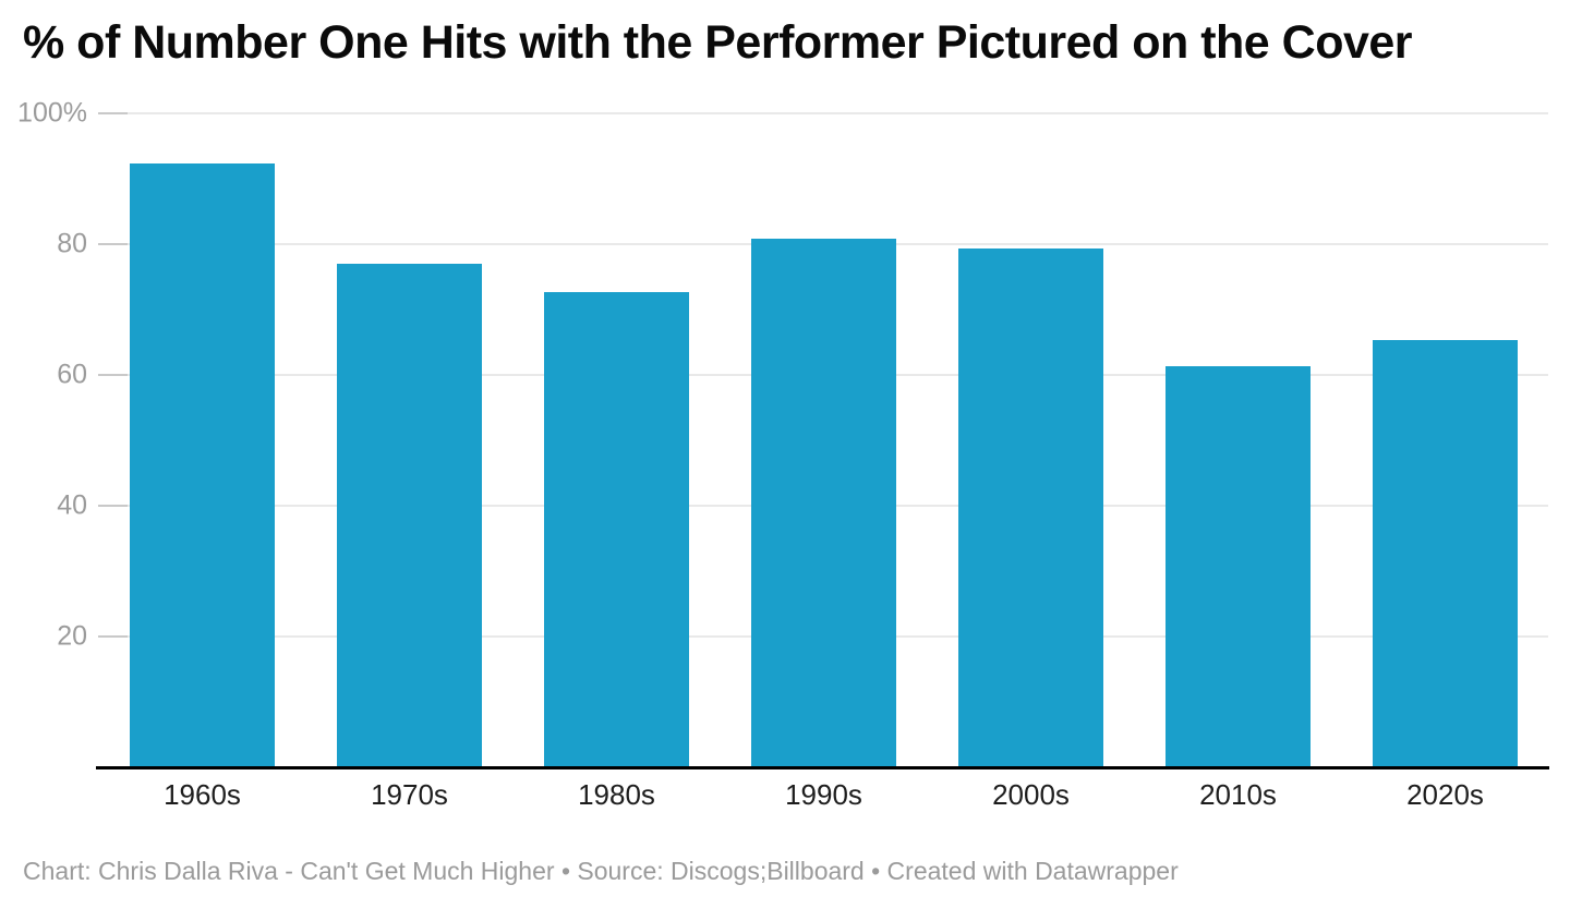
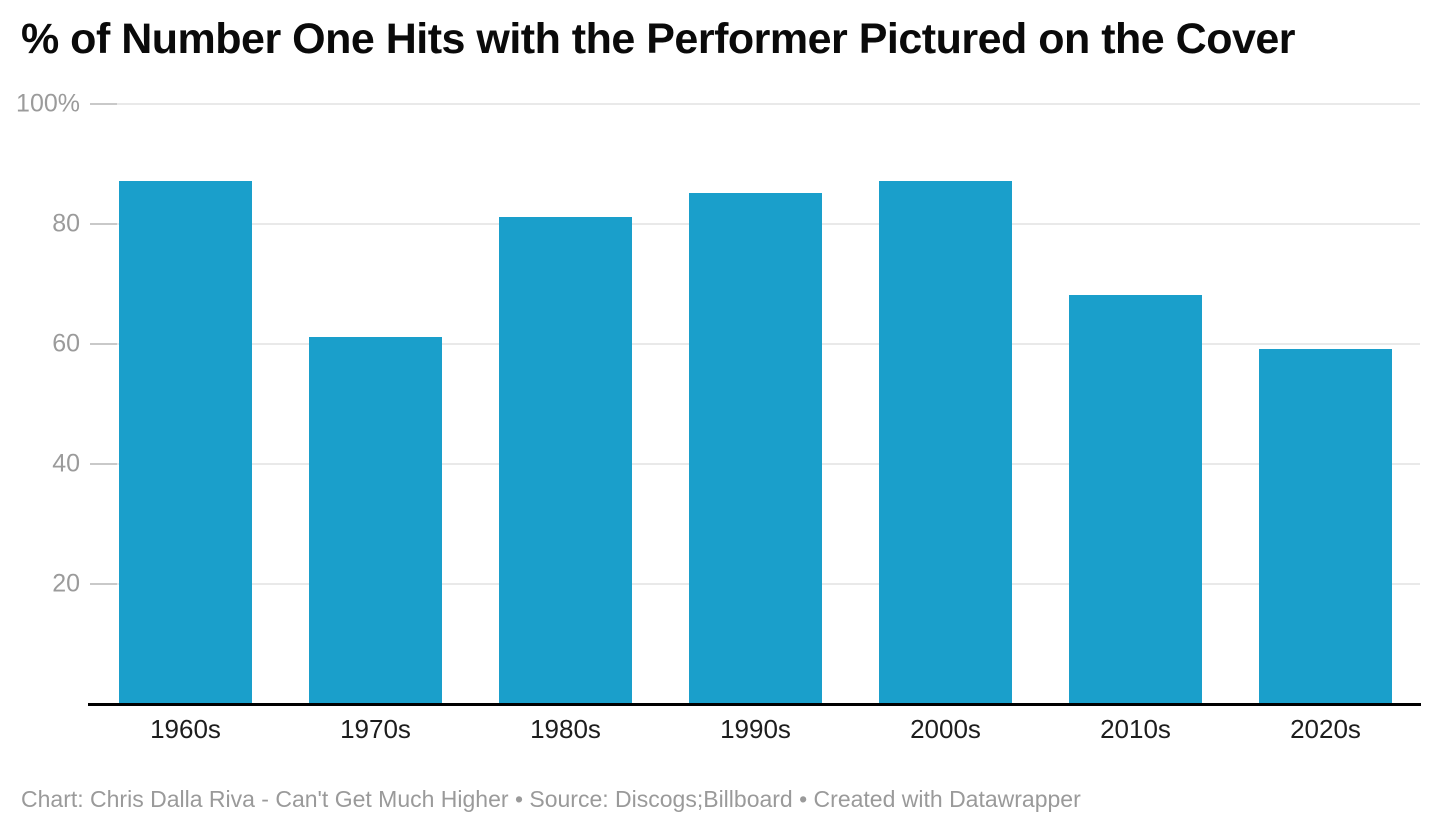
1960s: 92% -> 87%
1970s: 77% -> 61%
1980s: 72% -> 81%
1990s: 81% -> 85%
2000s: 79% -> 87%
2010s: 61% -> 68%
2020s: 65% -> 59%
